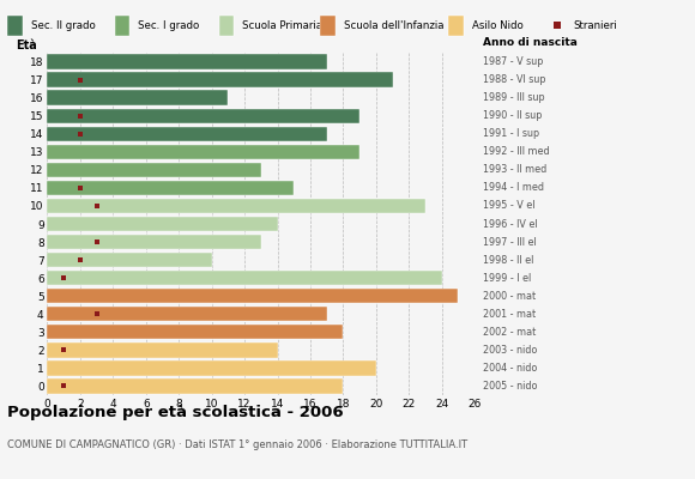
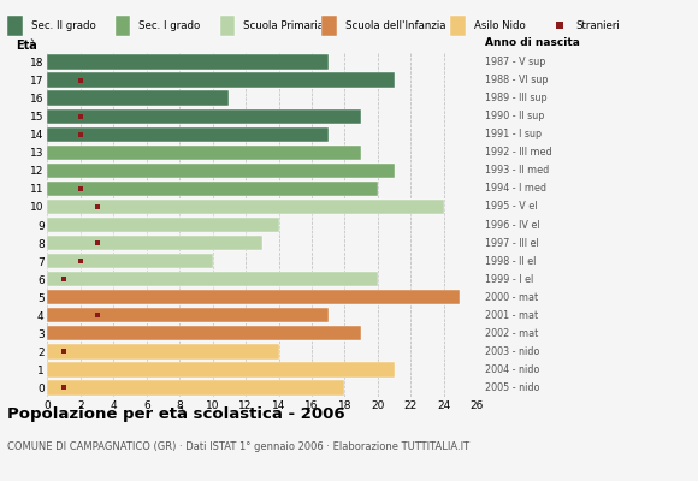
12: 13 -> 21
11: 15 -> 20
10: 23 -> 24
6: 24 -> 20
3: 18 -> 19
1: 20 -> 21
